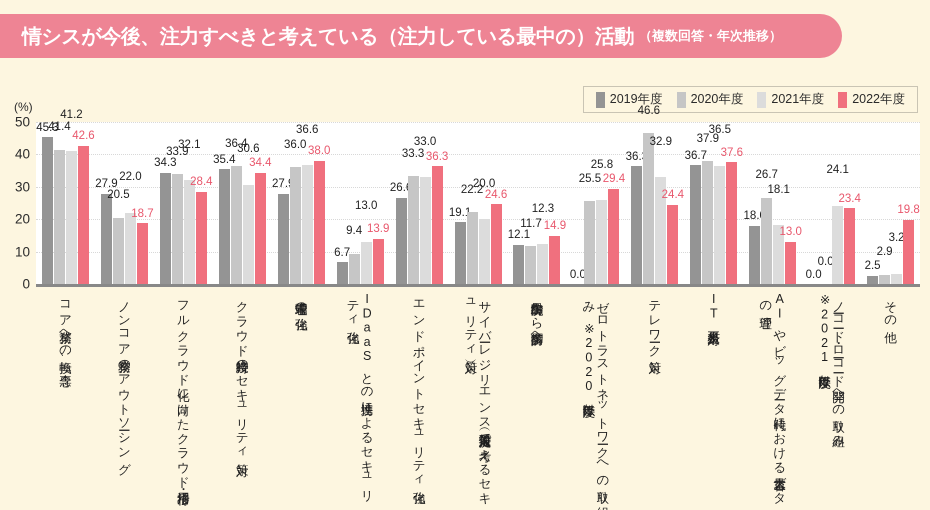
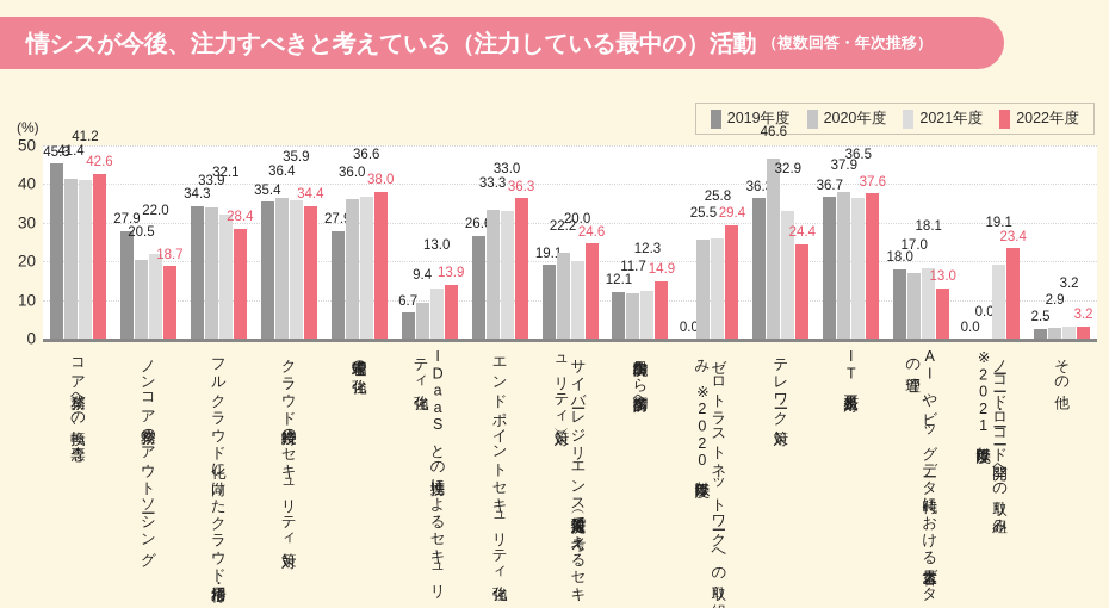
2021年度/クラウド接続時のセキュリティ対策: 30.6 -> 35.9
2020年度/AIやビッグデータ時代における大容量データの管理: 26.7 -> 17.0
2021年度/ノーコード・ローコード開発への取り組み ※2021年度以降: 24.1 -> 19.1
2022年度/その他: 19.8 -> 3.2
